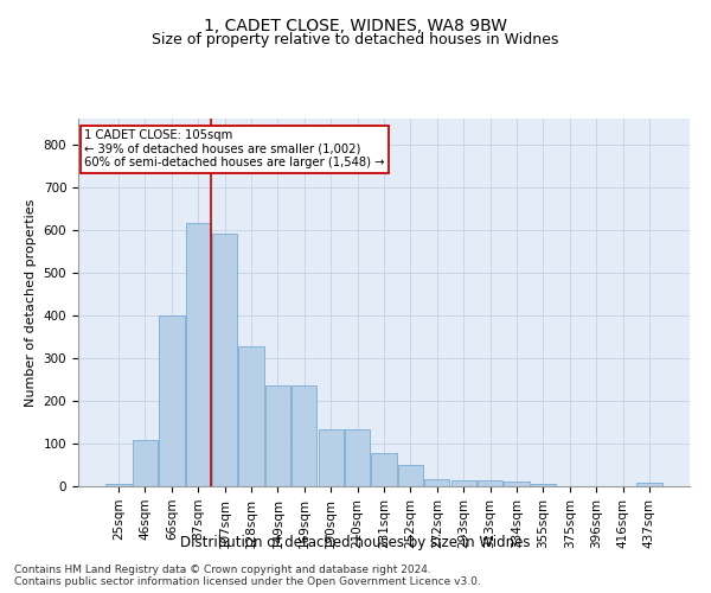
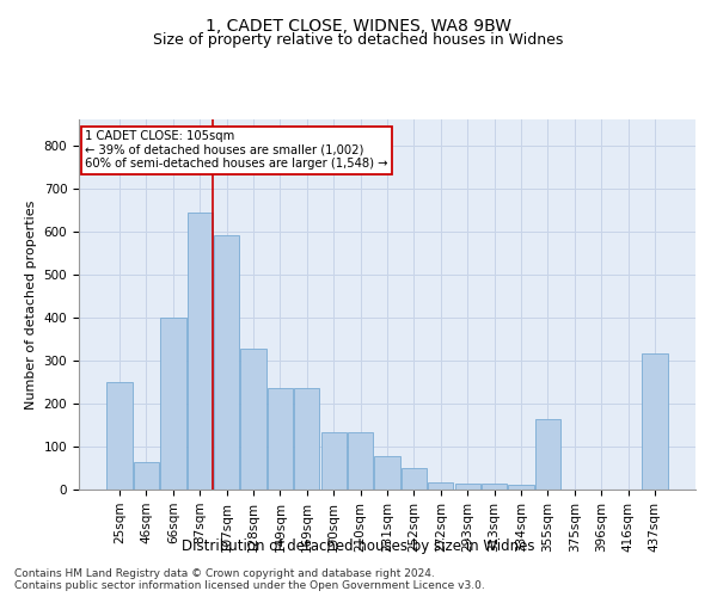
25sqm: 5 -> 250
46sqm: 107 -> 65
87sqm: 615 -> 645
355sqm: 5 -> 165
437sqm: 8 -> 315
